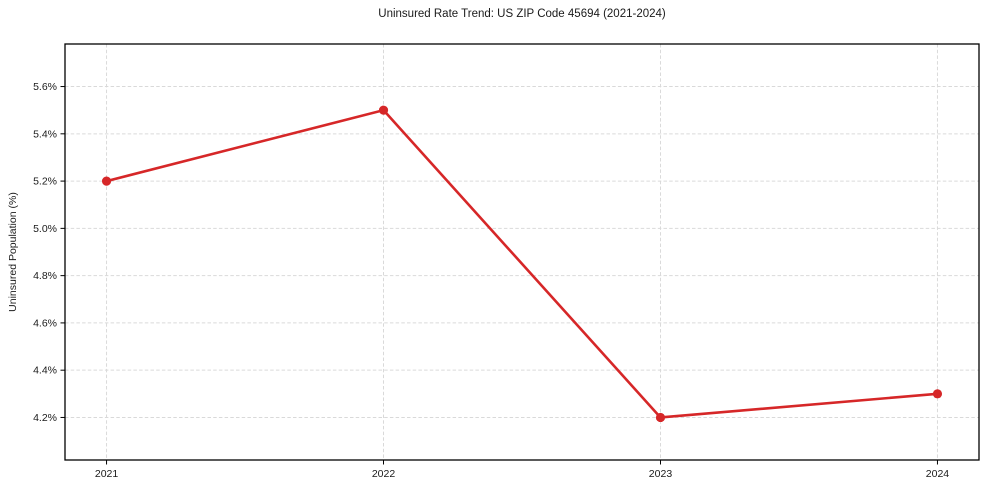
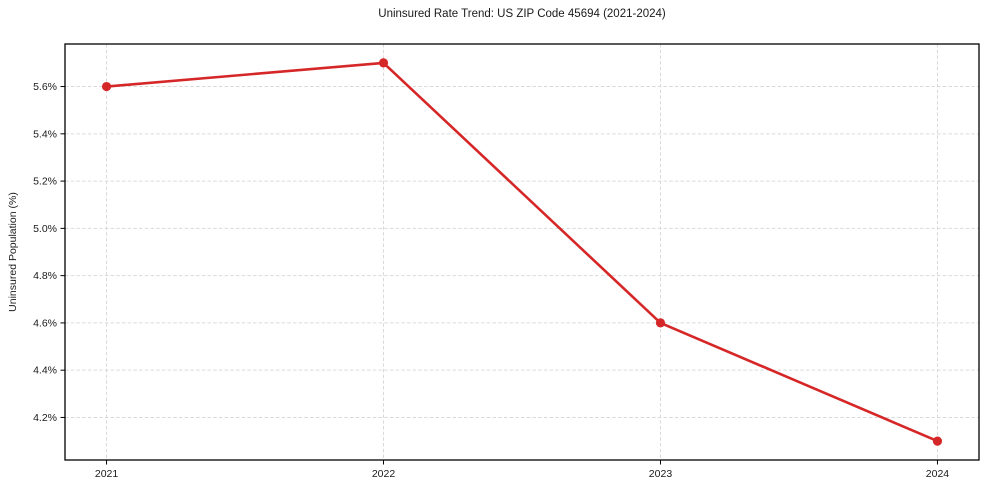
2021: 5.2% -> 5.6%
2022: 5.5% -> 5.7%
2023: 4.2% -> 4.6%
2024: 4.3% -> 4.1%
